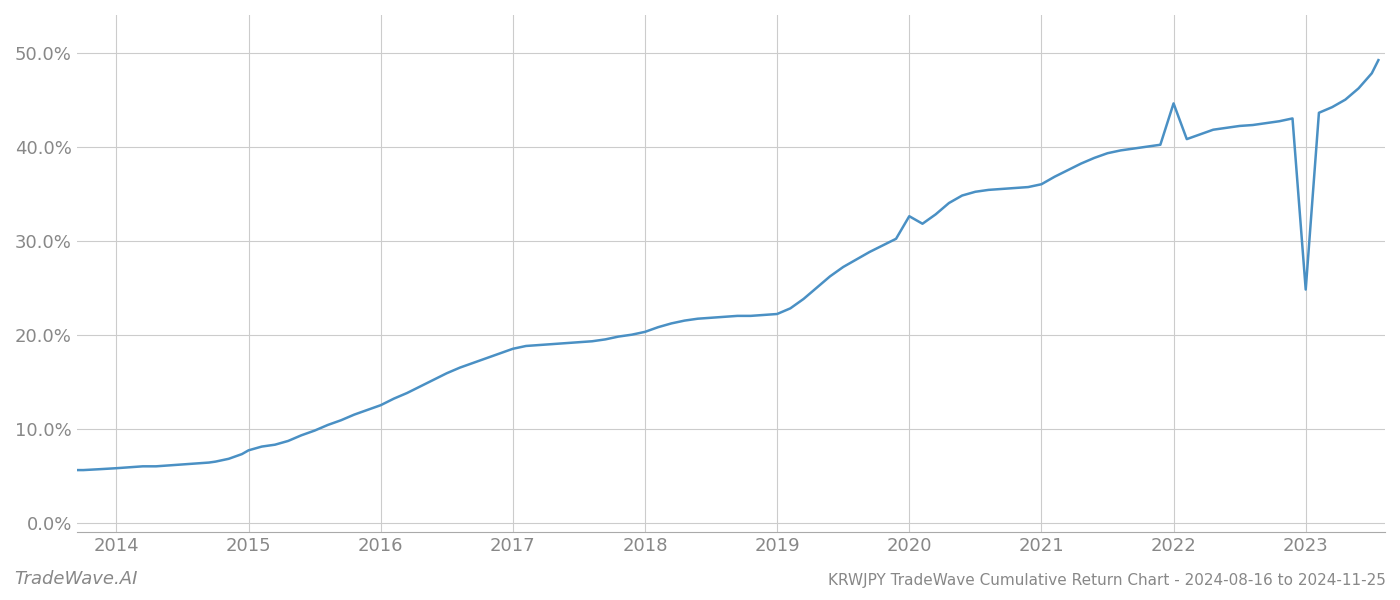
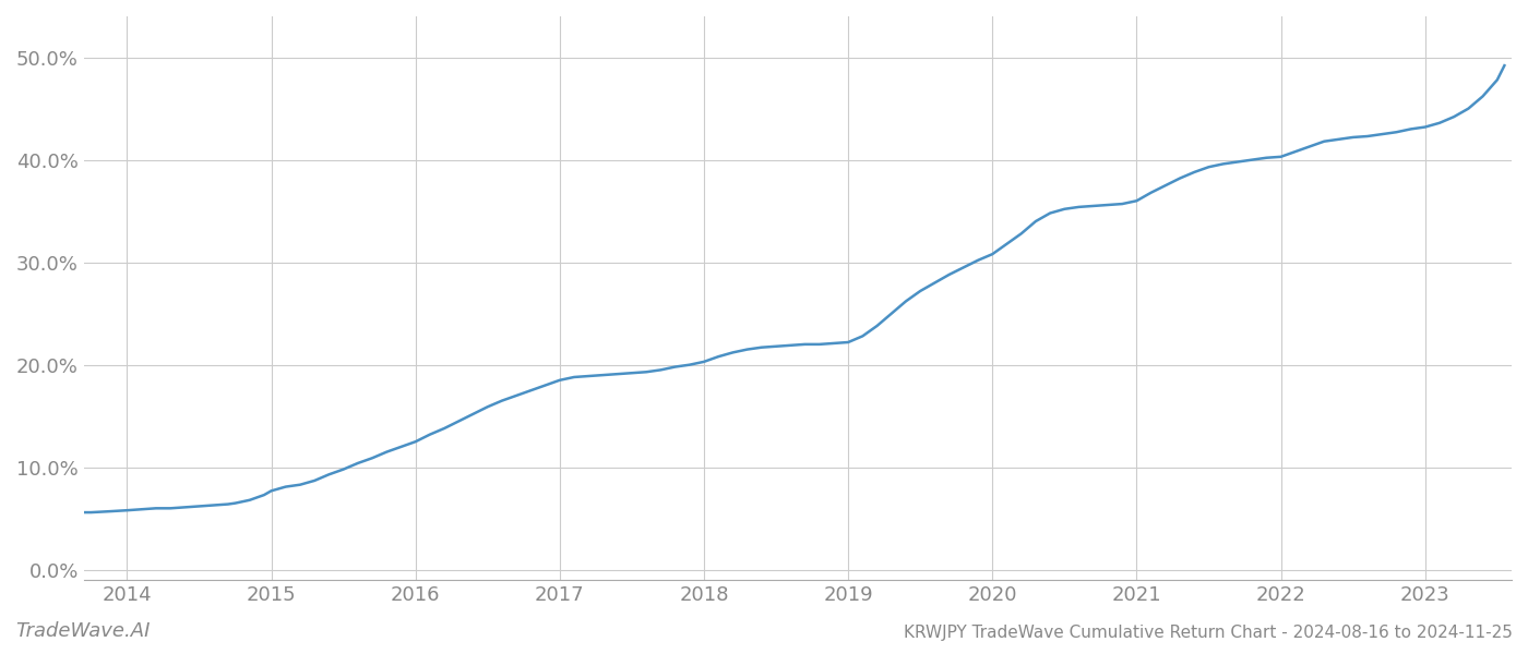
2020: 32.6% -> 30.8%
2022: 44.6% -> 40.3%
2023: 24.8% -> 43.2%
